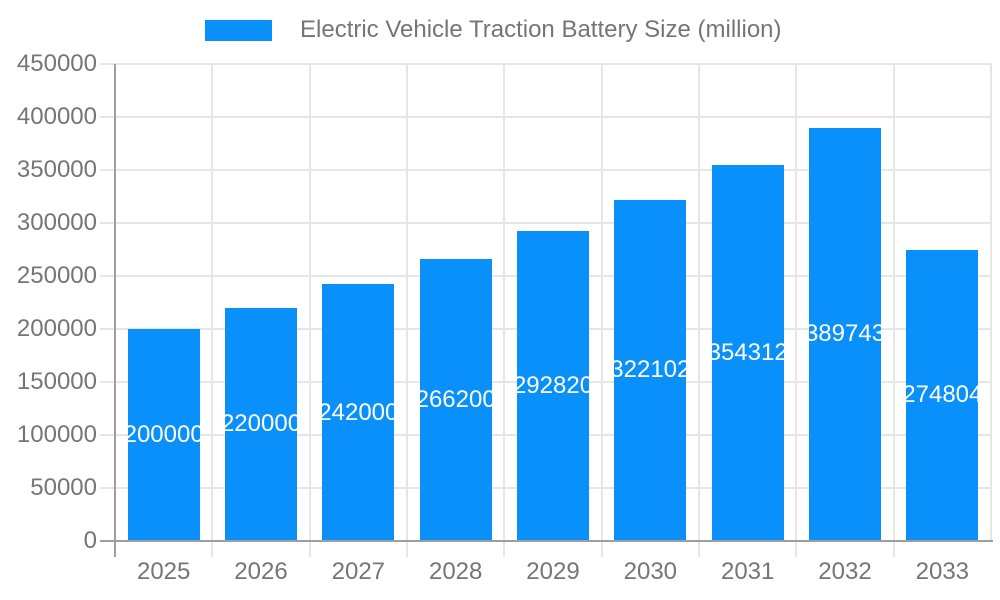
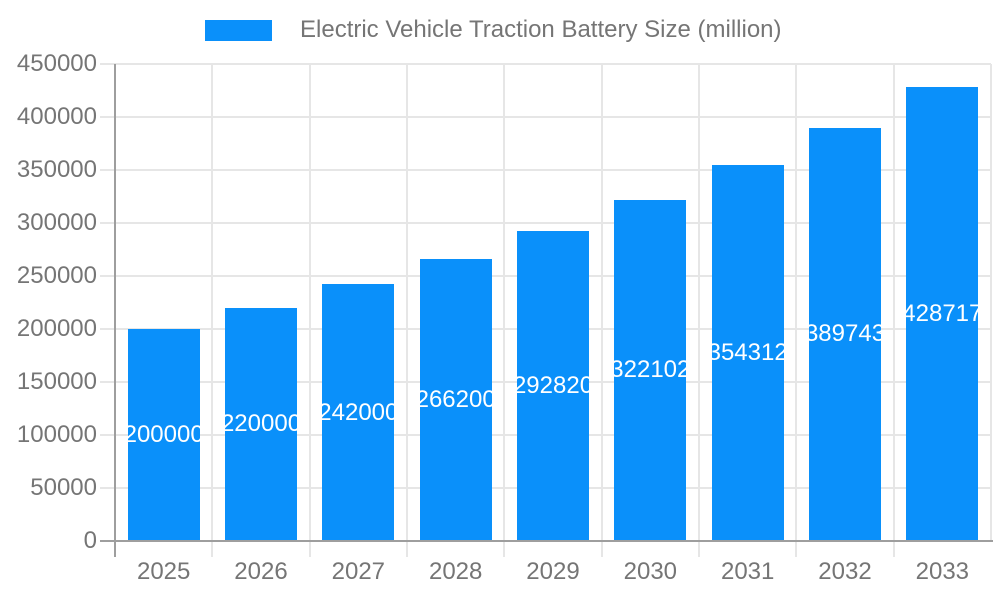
2033: 274804 -> 428717
